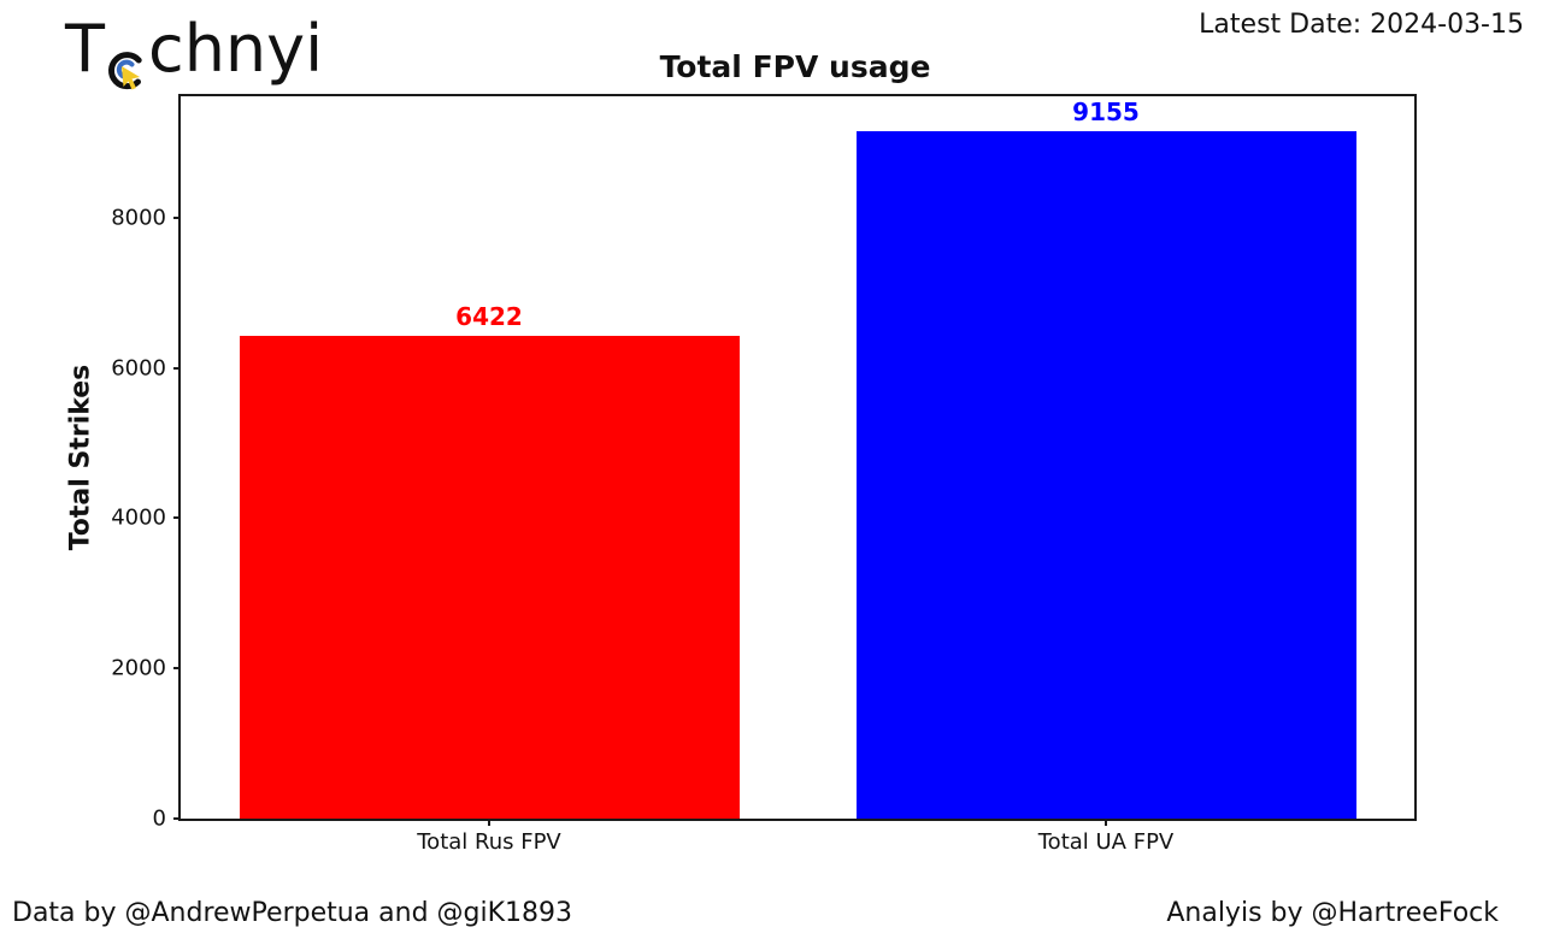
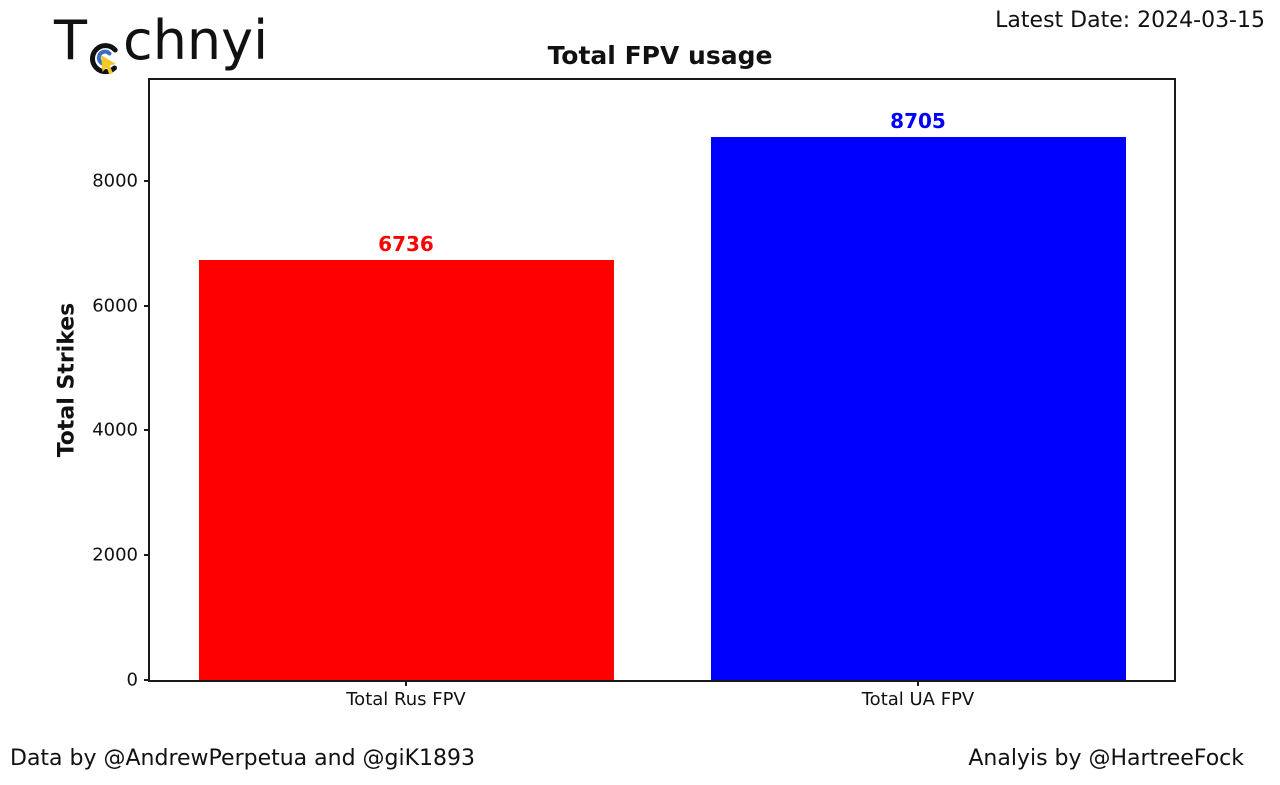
Total Rus FPV: 6422 -> 6736
Total UA FPV: 9155 -> 8705
